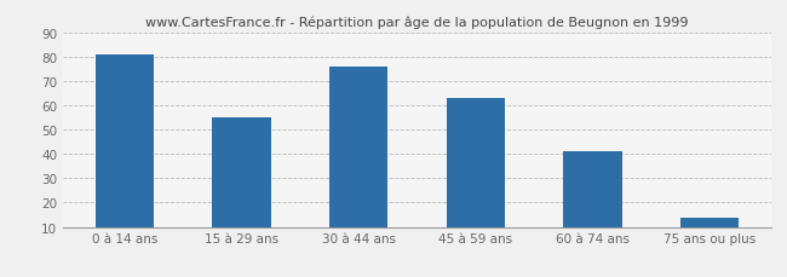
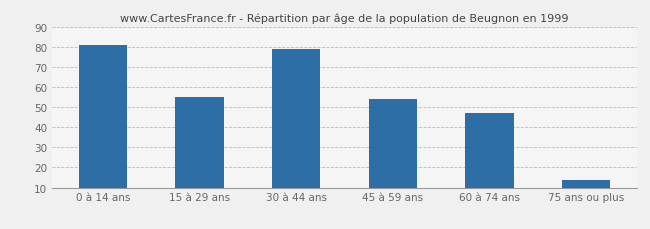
30 à 44 ans: 76 -> 79
45 à 59 ans: 63 -> 54
60 à 74 ans: 41 -> 47
